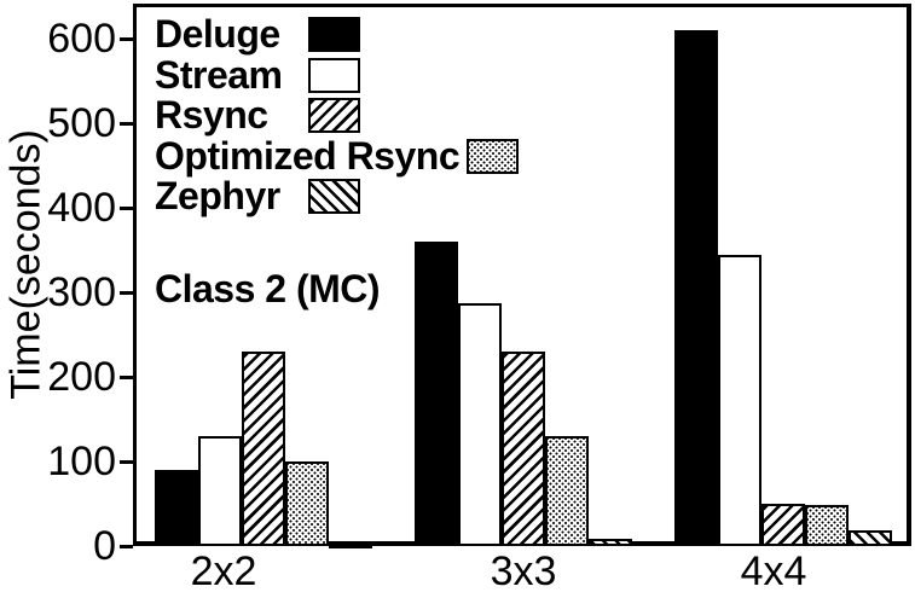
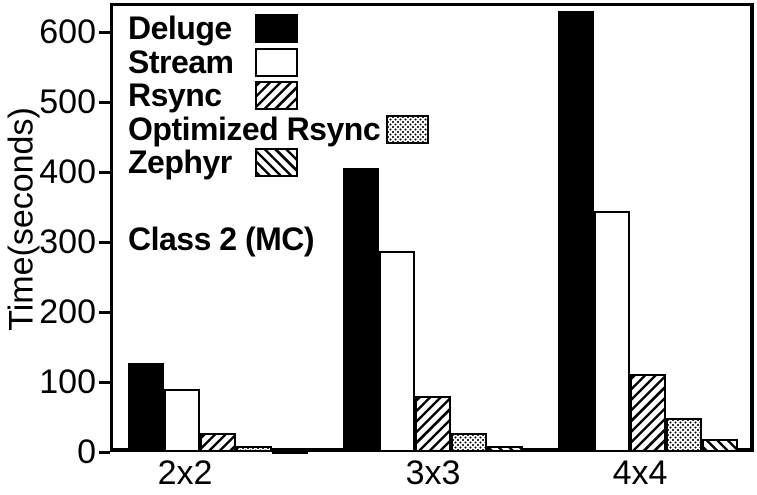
Deluge/2x2: 90 -> 130
Stream/2x2: 130 -> 90
Rsync/2x2: 230 -> 30
Optimized Rsync/2x2: 100 -> 10
Deluge/3x3: 360 -> 400
Rsync/3x3: 230 -> 80
Optimized Rsync/3x3: 130 -> 30
Deluge/4x4: 610 -> 630
Rsync/4x4: 50 -> 110
